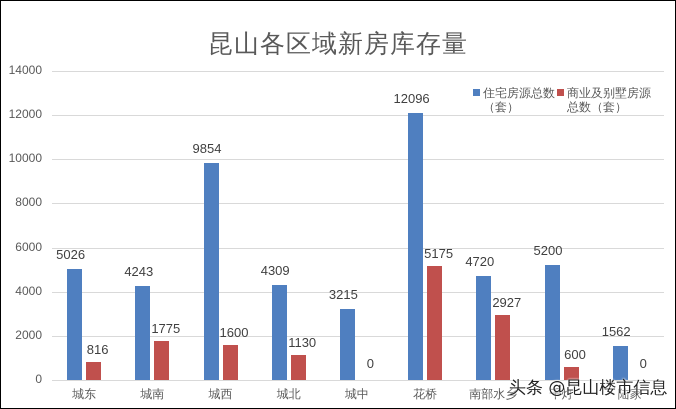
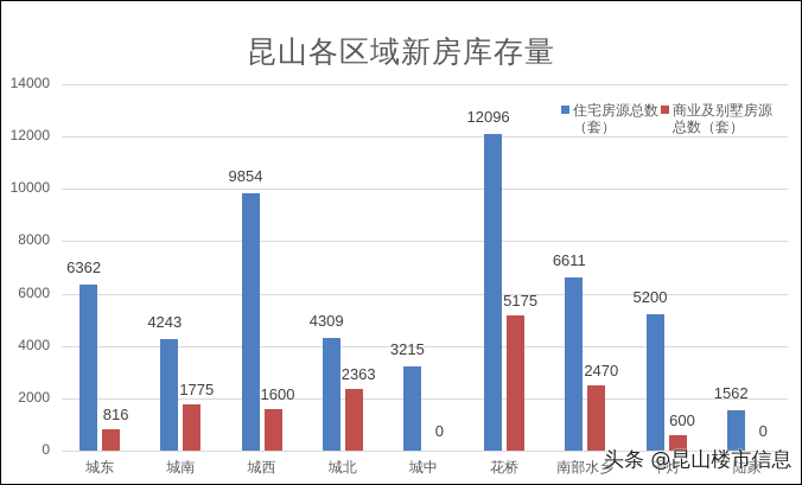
住宅房源总数（套）/城东: 5026 -> 6362
商业及别墅房源总数（套）/城北: 1130 -> 2363
住宅房源总数（套）/南部水乡: 4720 -> 6611
商业及别墅房源总数（套）/南部水乡: 2927 -> 2470
